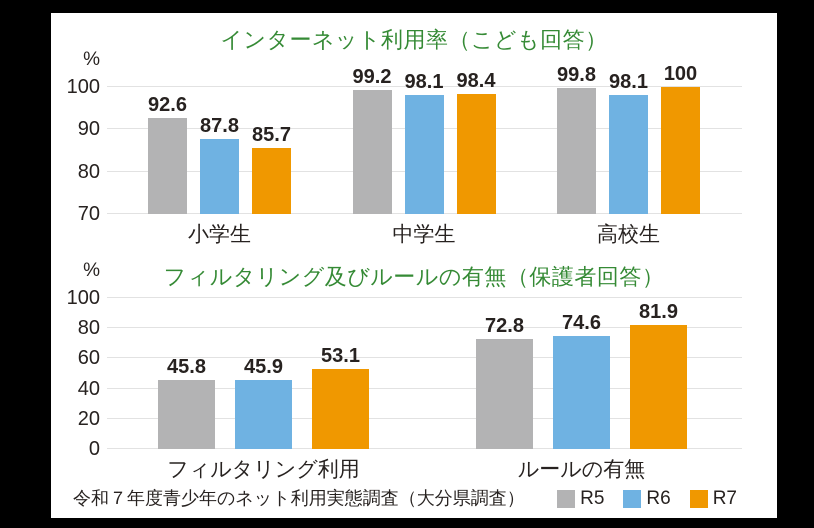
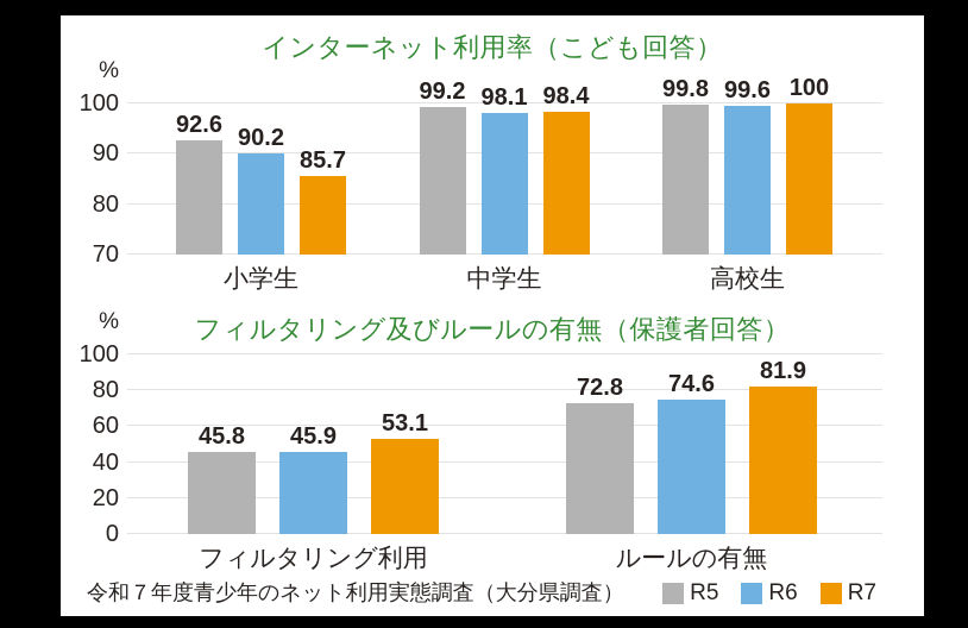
インターネット利用率（こども回答）/R6/小学生: 87.8 -> 90.2
インターネット利用率（こども回答）/R6/高校生: 98.1 -> 99.6
